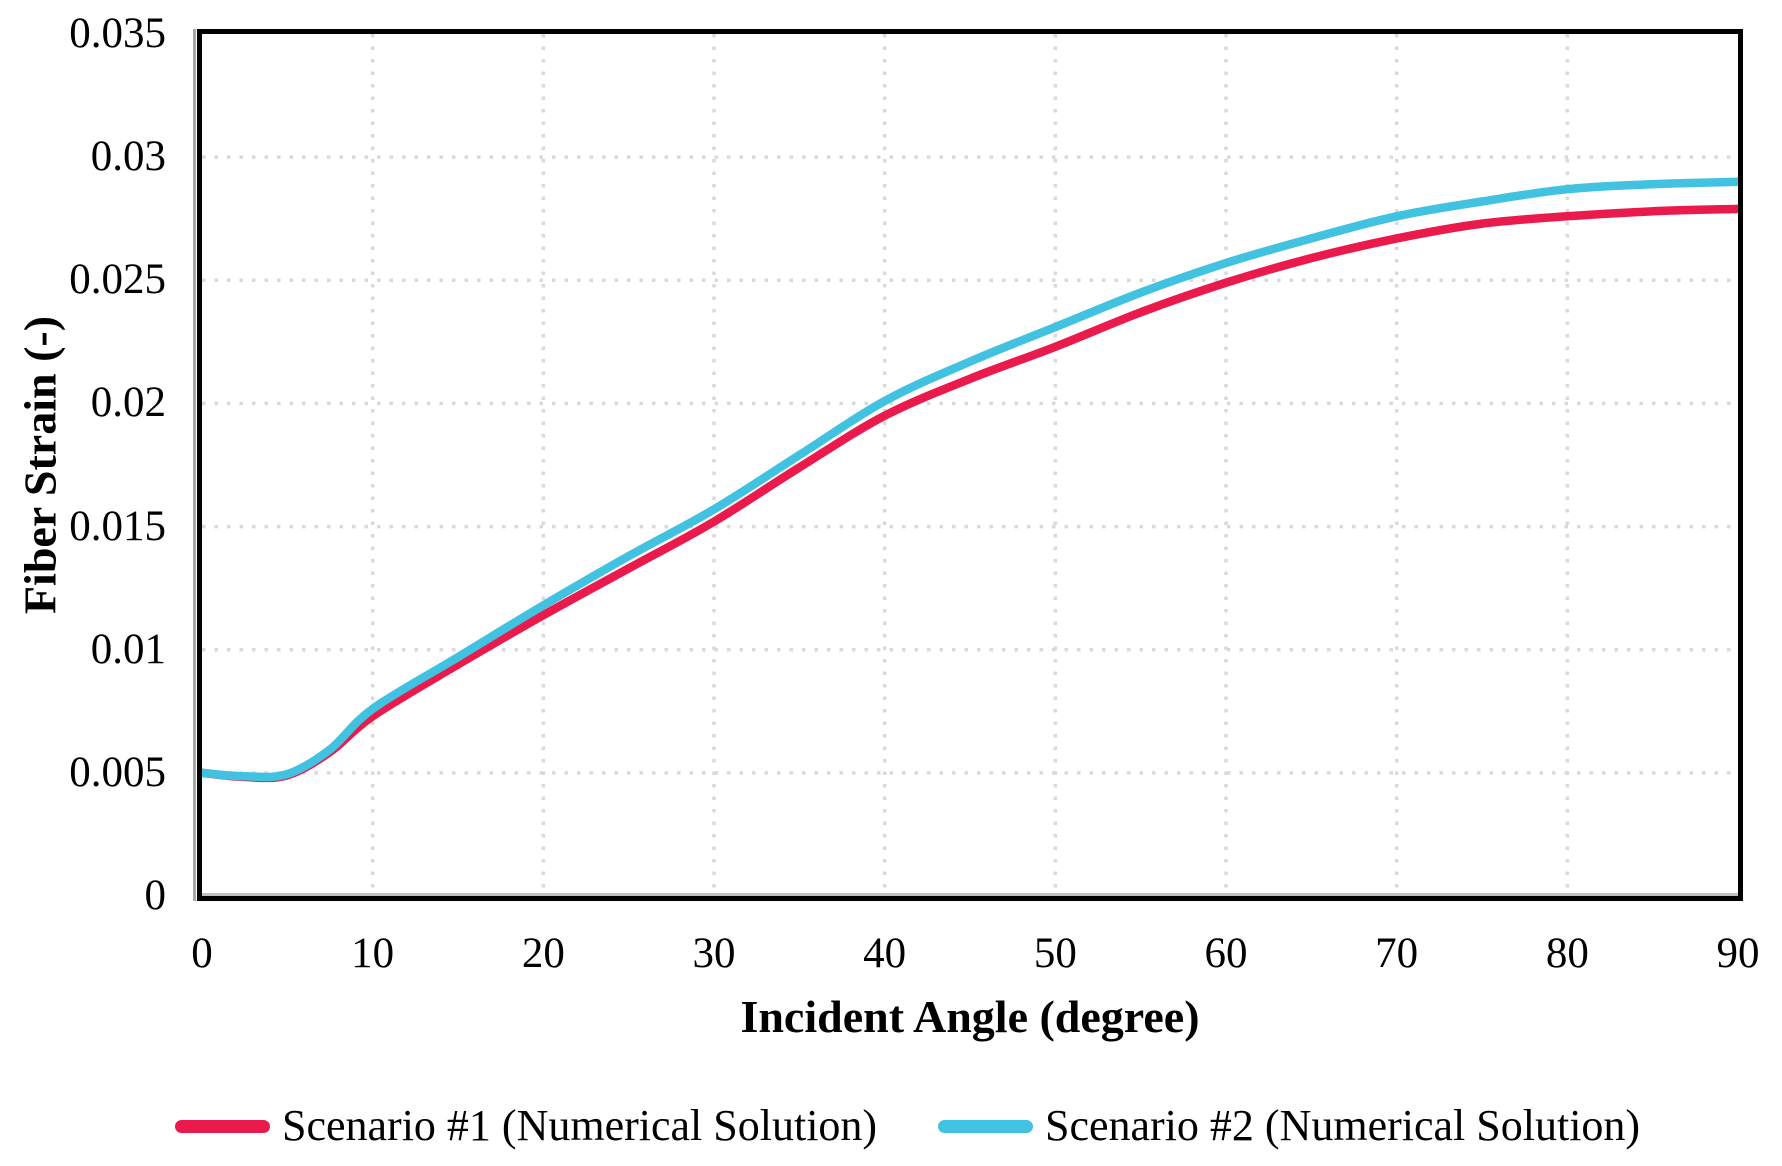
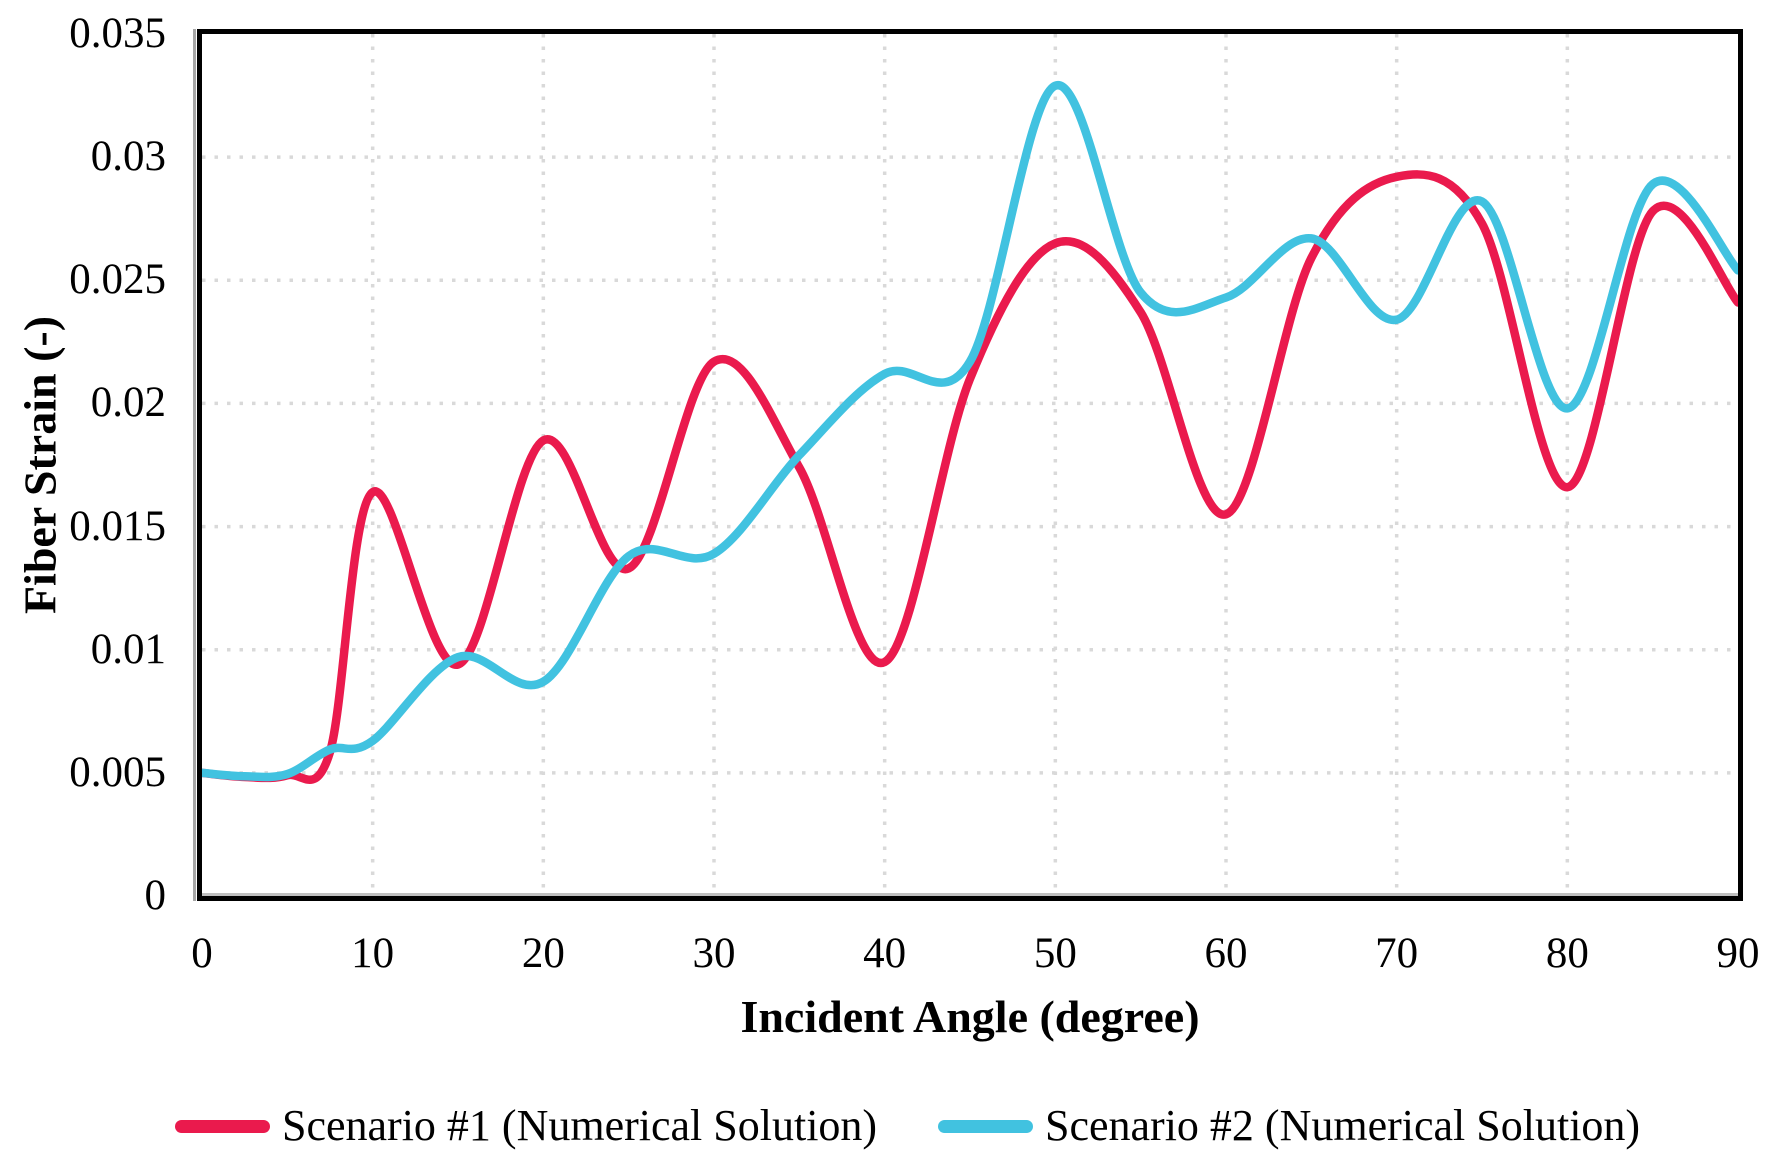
Scenario #1 (Numerical Solution)/10: 0.0073 -> 0.0164
Scenario #2 (Numerical Solution)/10: 0.0076 -> 0.0063
Scenario #1 (Numerical Solution)/20: 0.0114 -> 0.0185
Scenario #2 (Numerical Solution)/20: 0.0118 -> 0.0087
Scenario #1 (Numerical Solution)/30: 0.0152 -> 0.0217
Scenario #2 (Numerical Solution)/30: 0.0157 -> 0.0139
Scenario #1 (Numerical Solution)/40: 0.0195 -> 0.0095
Scenario #2 (Numerical Solution)/40: 0.0201 -> 0.0212
Scenario #1 (Numerical Solution)/50: 0.0223 -> 0.0265
Scenario #2 (Numerical Solution)/50: 0.0231 -> 0.0329
Scenario #1 (Numerical Solution)/60: 0.0249 -> 0.0155
Scenario #2 (Numerical Solution)/60: 0.0257 -> 0.0243
Scenario #1 (Numerical Solution)/70: 0.0267 -> 0.0292
Scenario #2 (Numerical Solution)/70: 0.0276 -> 0.0234
Scenario #1 (Numerical Solution)/80: 0.0276 -> 0.0166
Scenario #2 (Numerical Solution)/80: 0.0287 -> 0.0198
Scenario #1 (Numerical Solution)/90: 0.0279 -> 0.0241
Scenario #2 (Numerical Solution)/90: 0.0290 -> 0.0254
